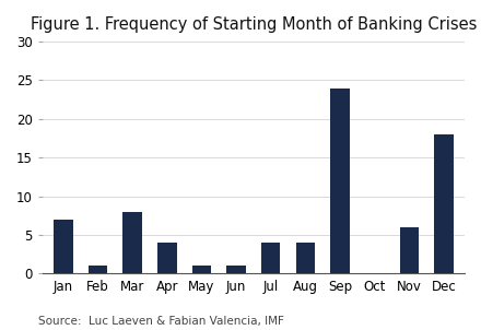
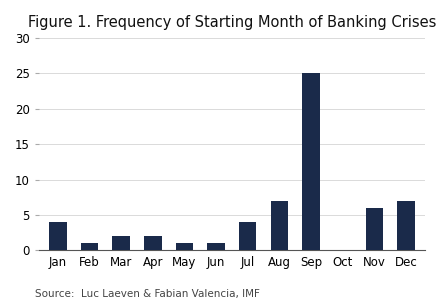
Jan: 7 -> 4
Mar: 8 -> 2
Apr: 4 -> 2
Aug: 4 -> 7
Sep: 24 -> 25
Dec: 18 -> 7
